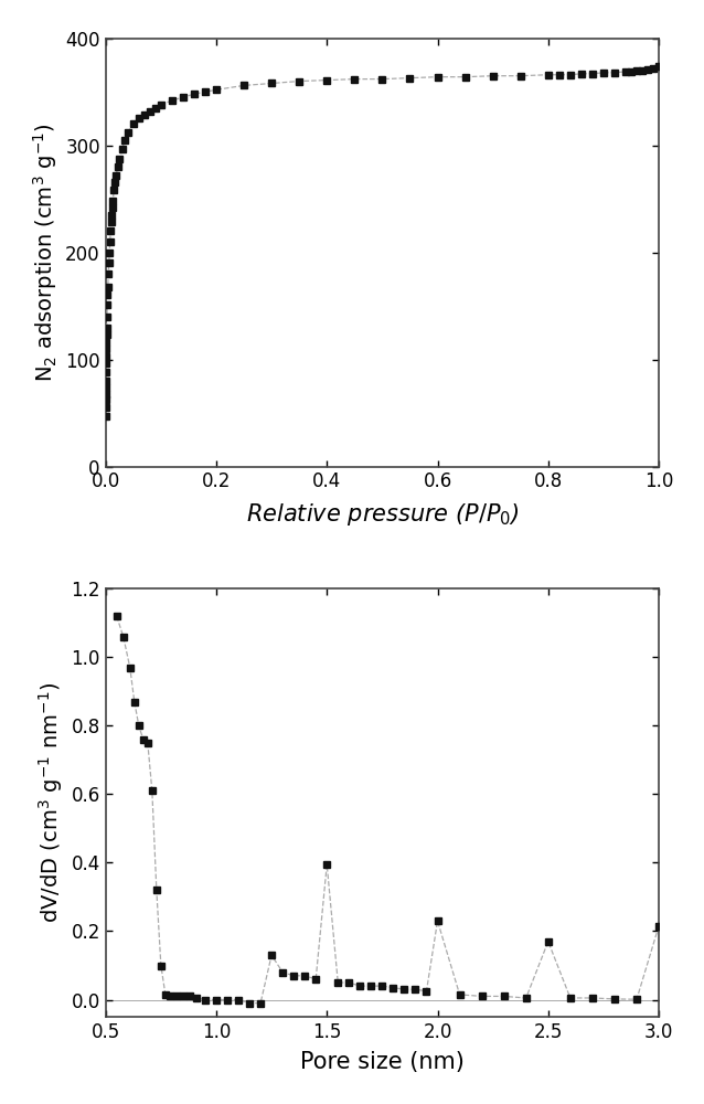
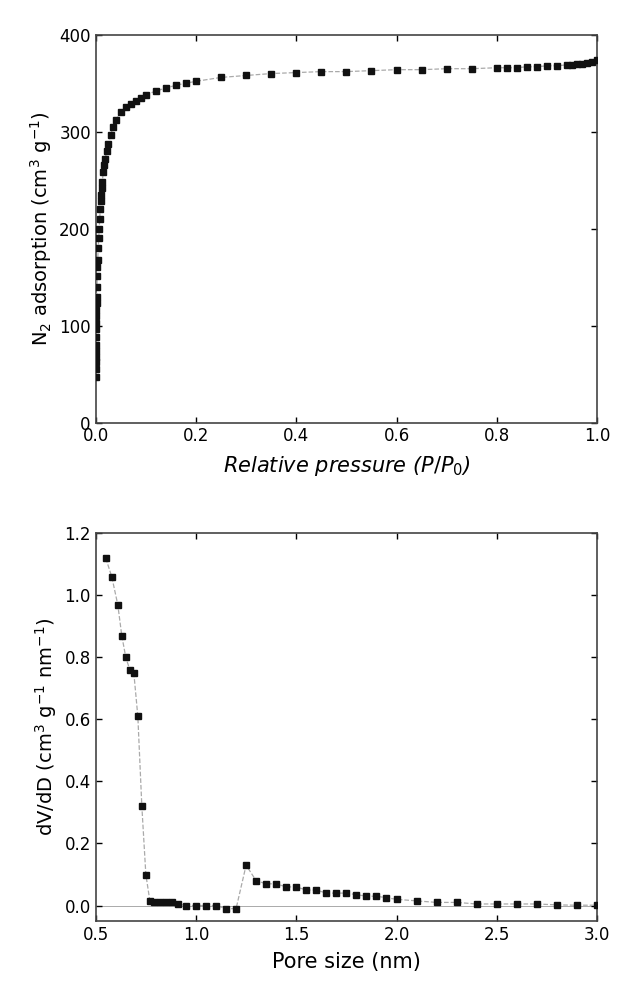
1.5: 0.395 -> 0.060
2.0: 0.230 -> 0.020
2.5: 0.170 -> 0.005
3.0: 0.215 -> 0.001
